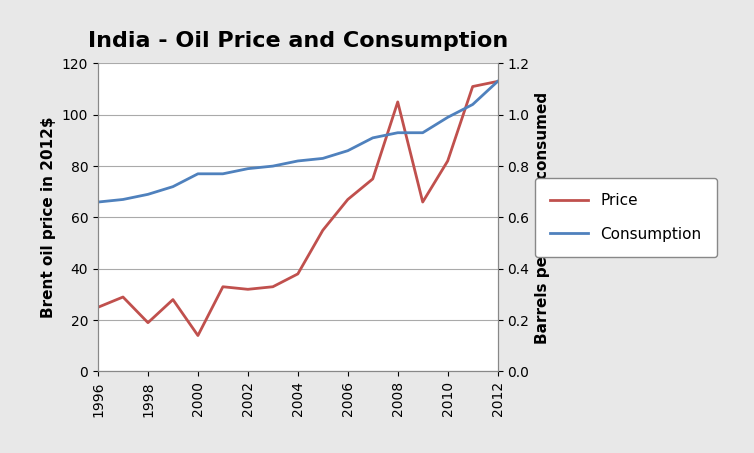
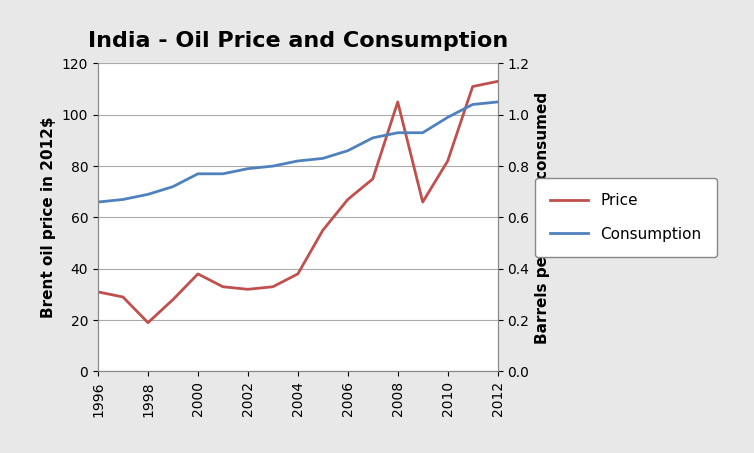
Price/1996: 25 -> 31
Price/2000: 14 -> 38
Consumption/2012: 1.13 -> 1.05
